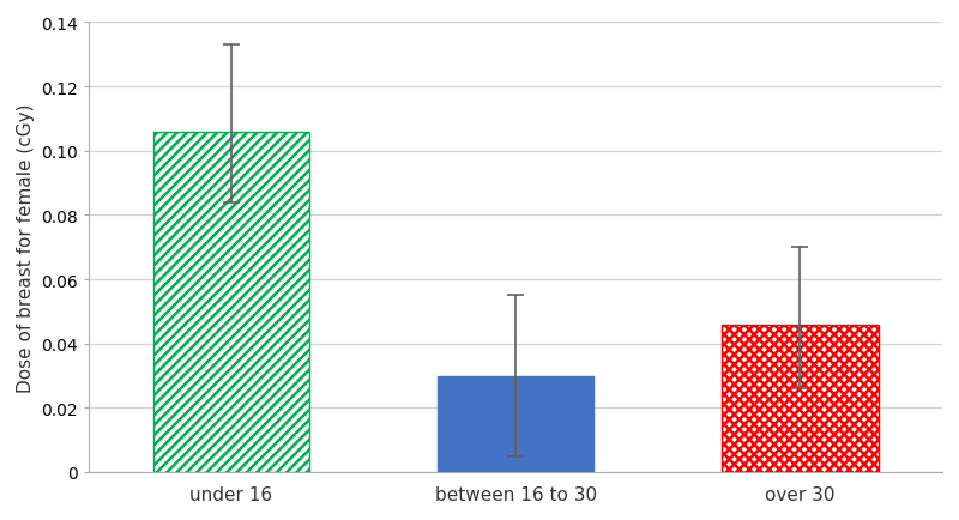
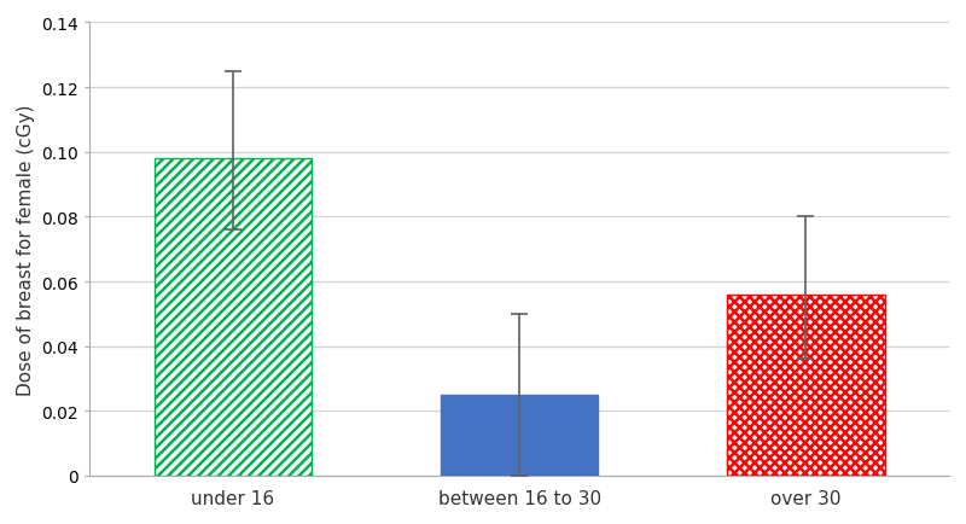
under 16: 0.106 -> 0.098
between 16 to 30: 0.030 -> 0.025
over 30: 0.046 -> 0.056
